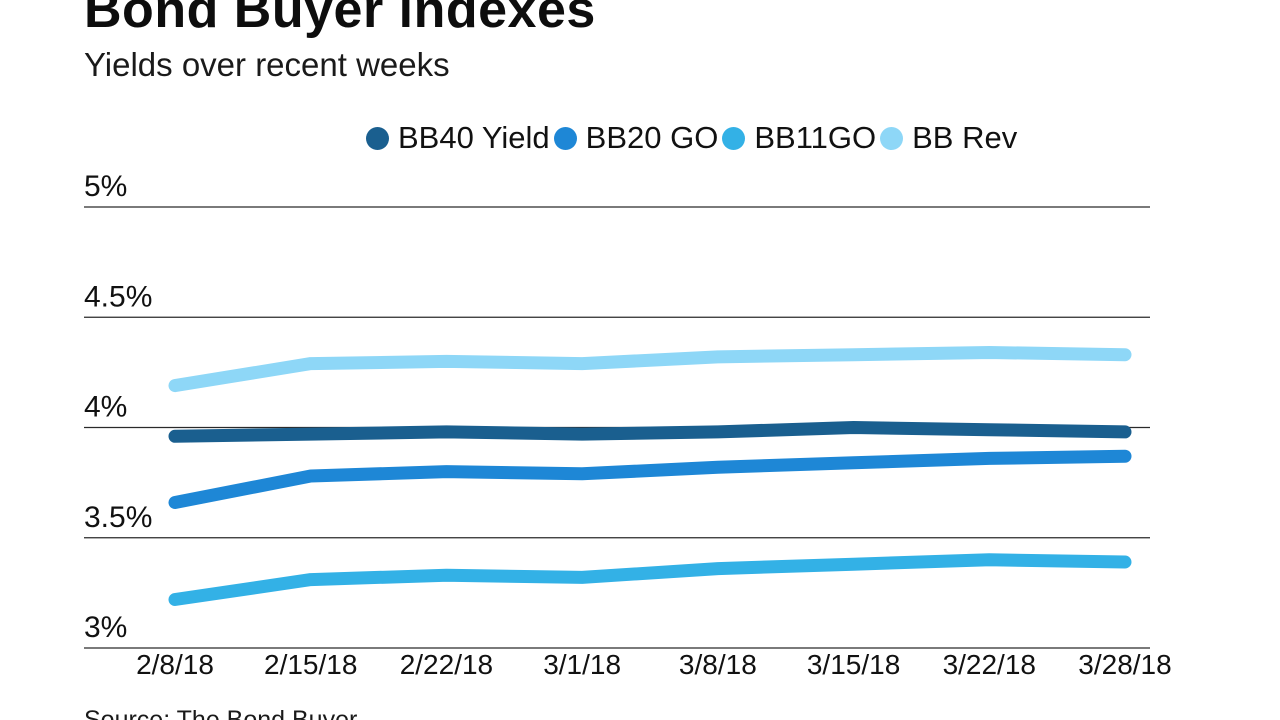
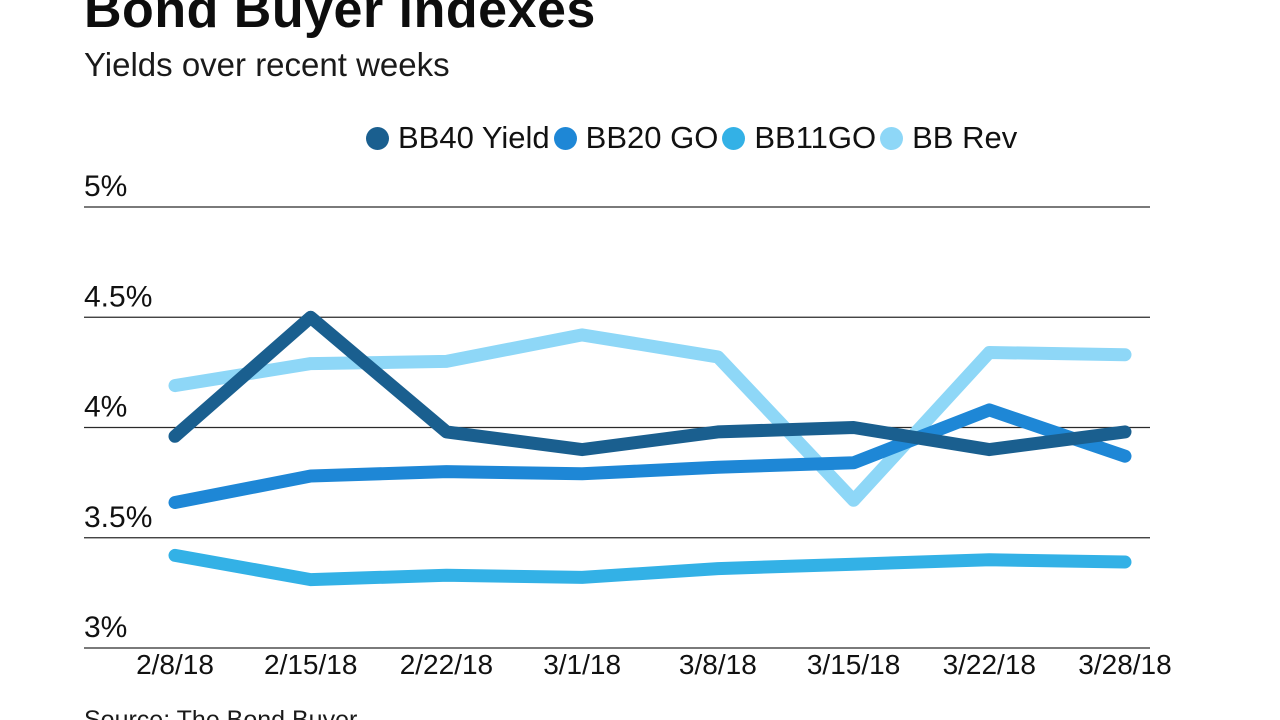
BB11GO/2/8/18: 3.22% -> 3.42%
BB40 Yield/2/15/18: 3.97% -> 4.50%
BB40 Yield/3/1/18: 3.97% -> 3.90%
BB Rev/3/1/18: 4.29% -> 4.42%
BB Rev/3/15/18: 4.33% -> 3.67%
BB40 Yield/3/22/18: 3.99% -> 3.90%
BB20 GO/3/22/18: 3.86% -> 4.08%
